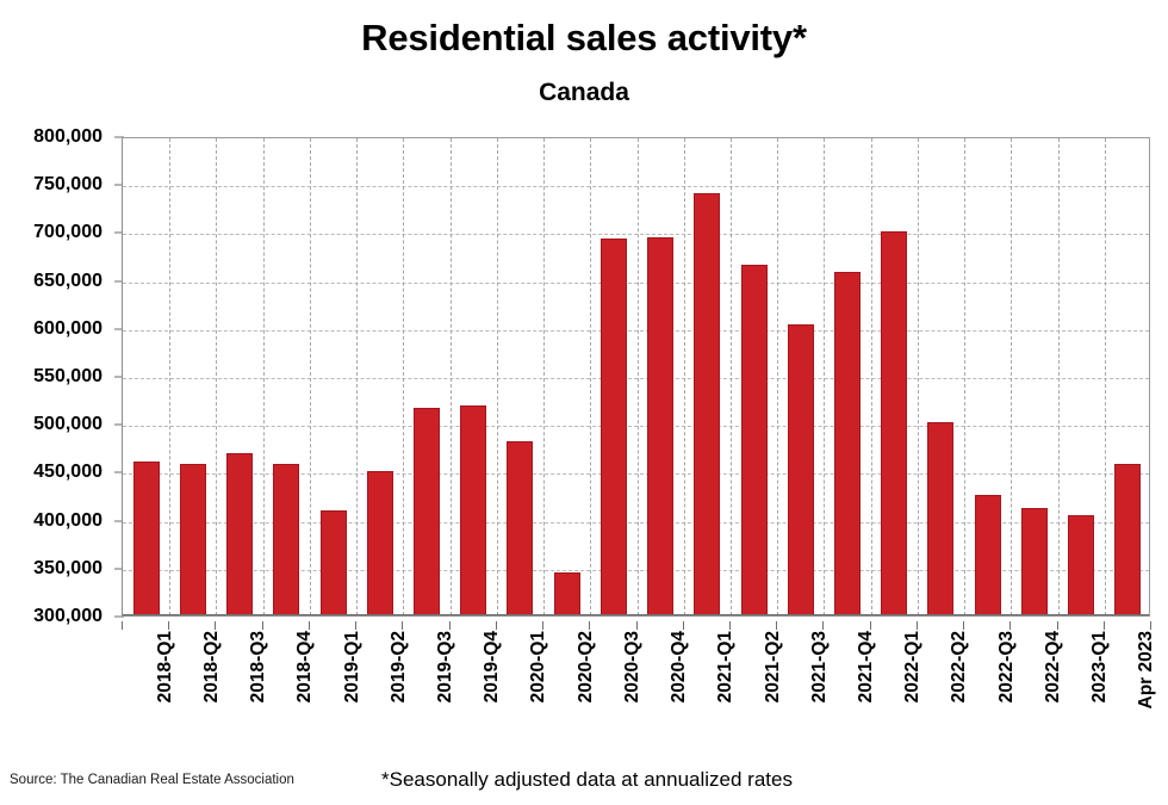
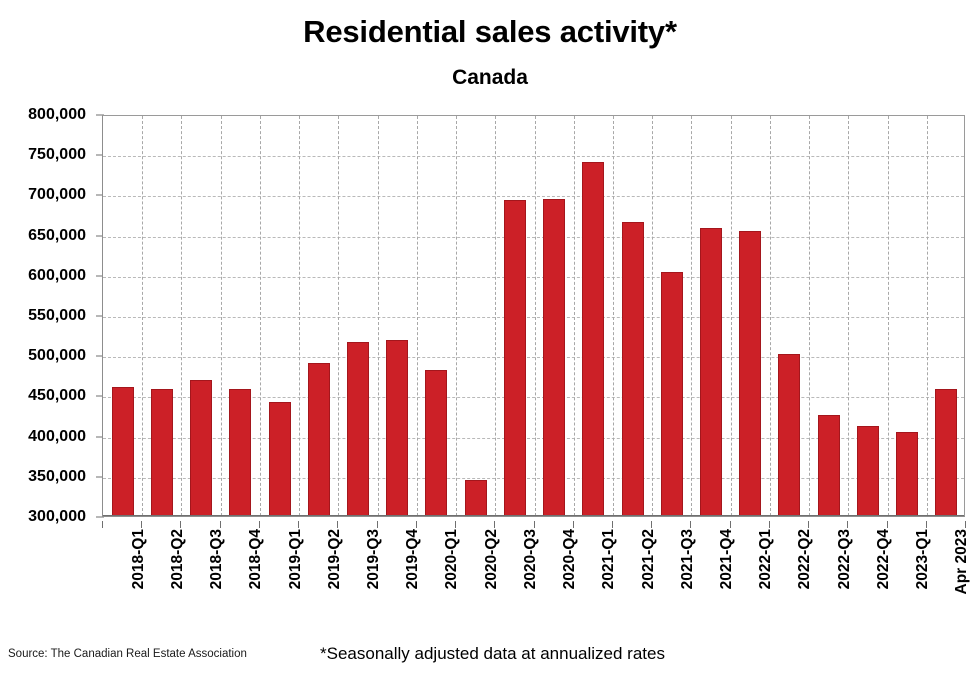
2019-Q1: 410000 -> 440000
2019-Q2: 450000 -> 490000
2022-Q1: 700000 -> 650000
